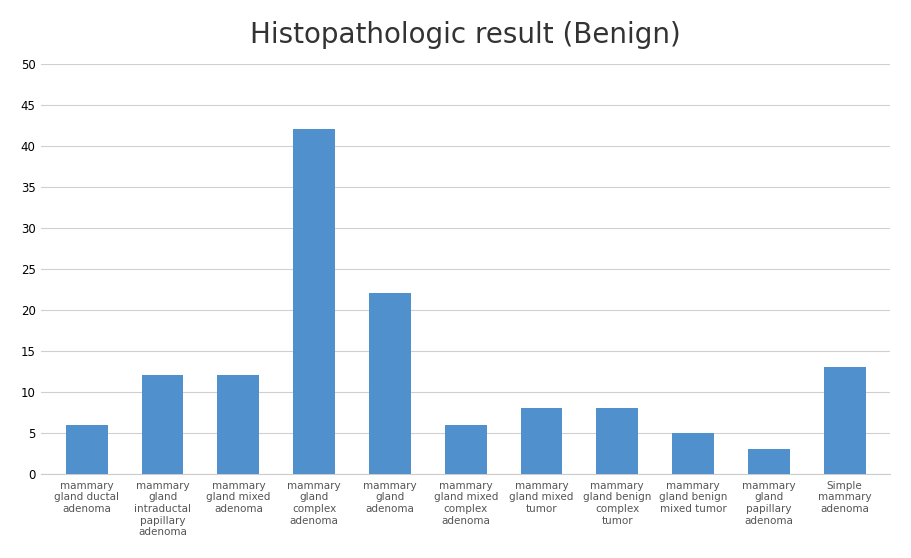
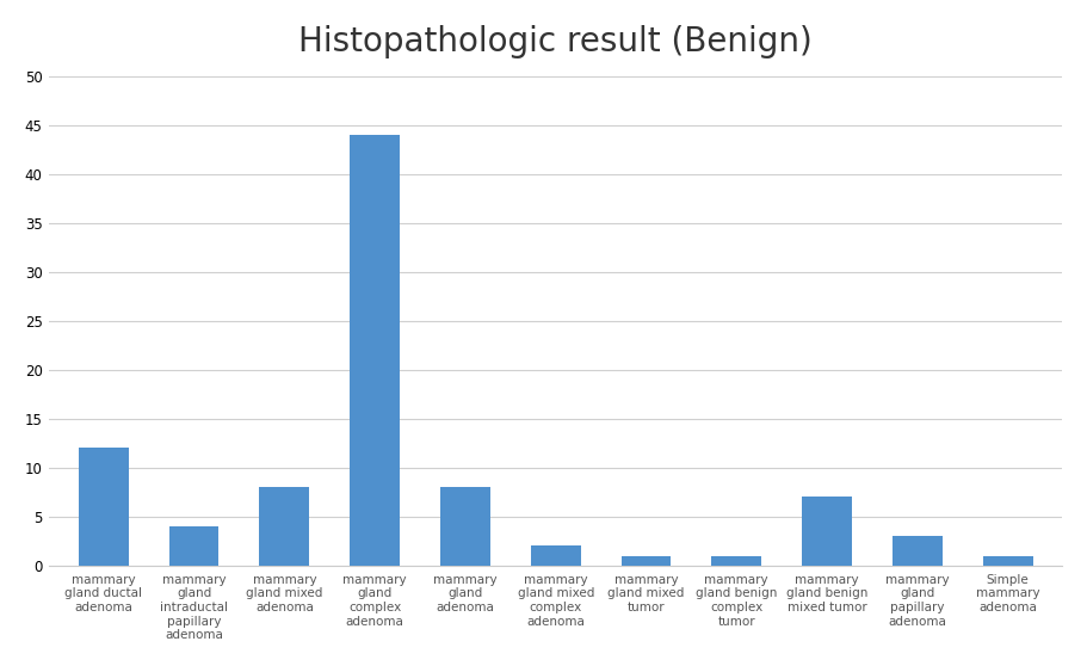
mammary gland ductal adenoma: 6 -> 12
mammary gland intraductal papillary adenoma: 12 -> 4
mammary gland mixed adenoma: 12 -> 8
mammary gland complex adenoma: 42 -> 44
mammary gland adenoma: 22 -> 8
mammary gland mixed complex adenoma: 6 -> 2
mammary gland mixed tumor: 8 -> 1
mammary gland benign complex tumor: 8 -> 1
mammary gland benign mixed tumor: 5 -> 7
Simple mammary adenoma: 13 -> 1
